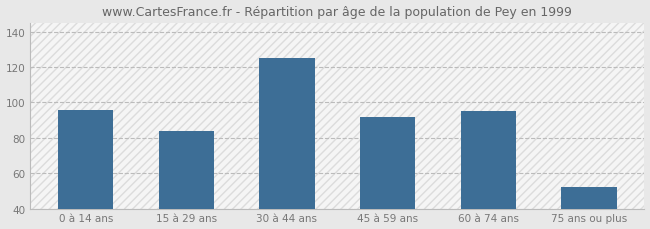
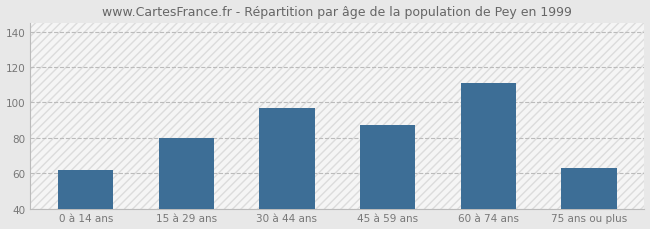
0 à 14 ans: 96 -> 62
15 à 29 ans: 84 -> 80
30 à 44 ans: 125 -> 97
45 à 59 ans: 92 -> 87
60 à 74 ans: 95 -> 111
75 ans ou plus: 52 -> 63
